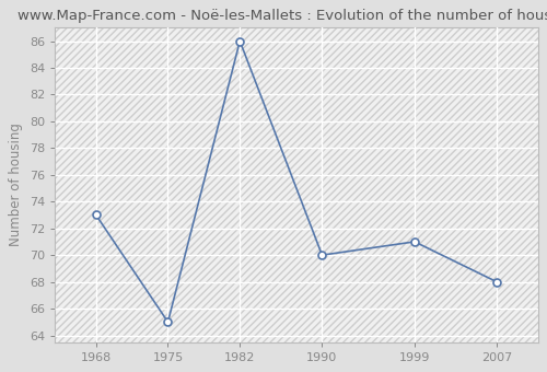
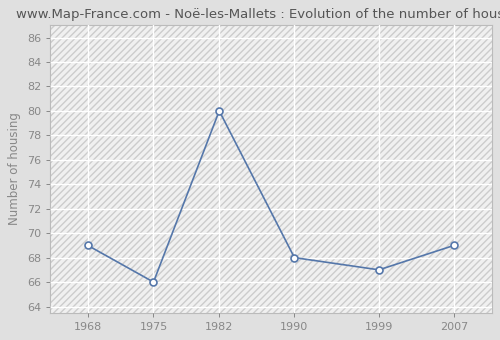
1968: 73 -> 69
1975: 65 -> 66
1982: 86 -> 80
1990: 70 -> 68
1999: 71 -> 67
2007: 68 -> 69
